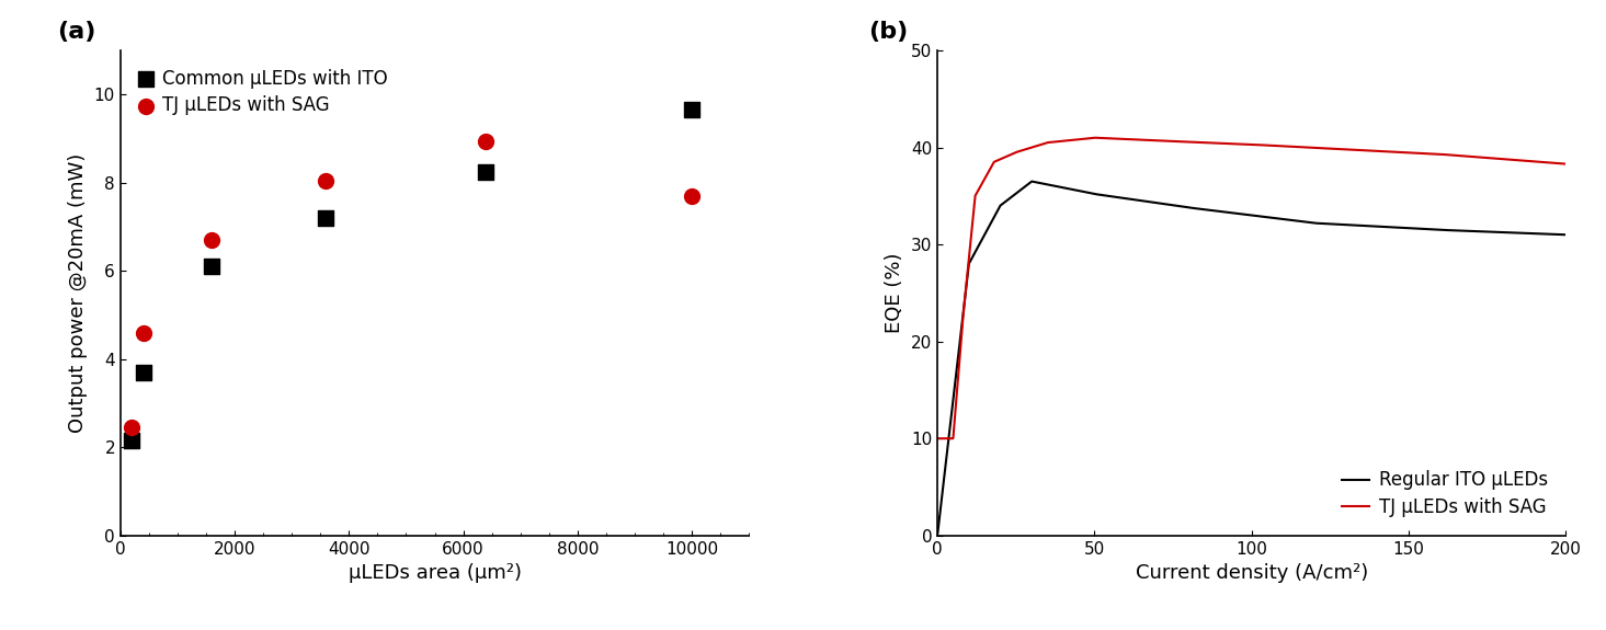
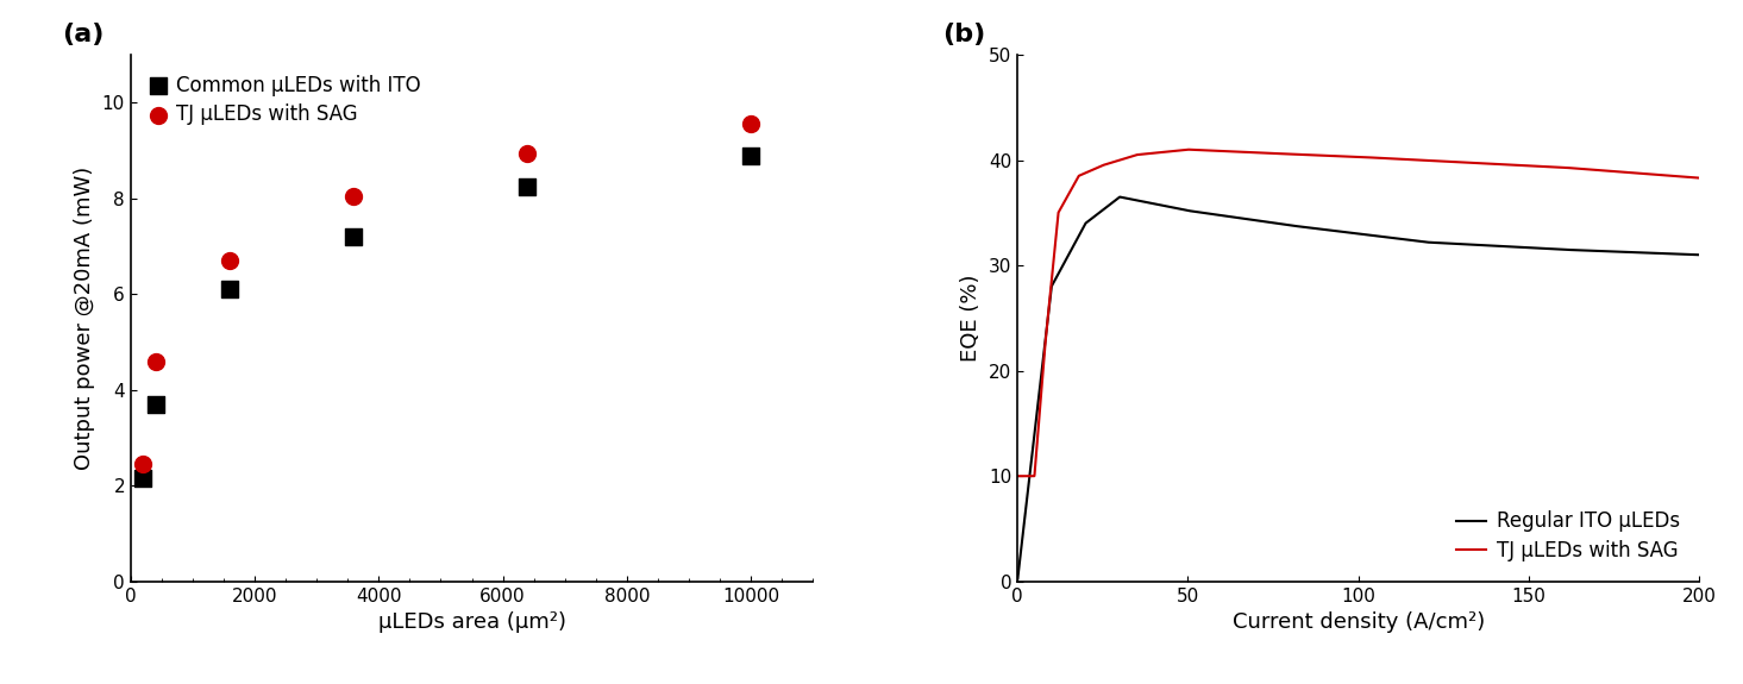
Common μLEDs with ITO/10000: 9.65 -> 8.90
TJ μLEDs with SAG/10000: 7.70 -> 9.55
